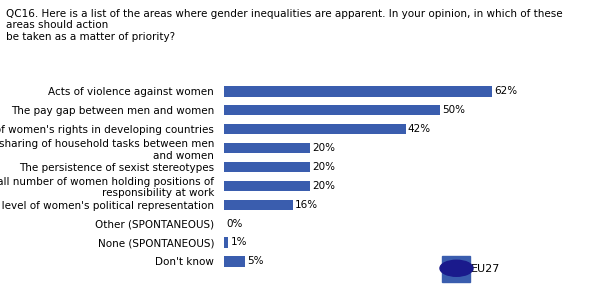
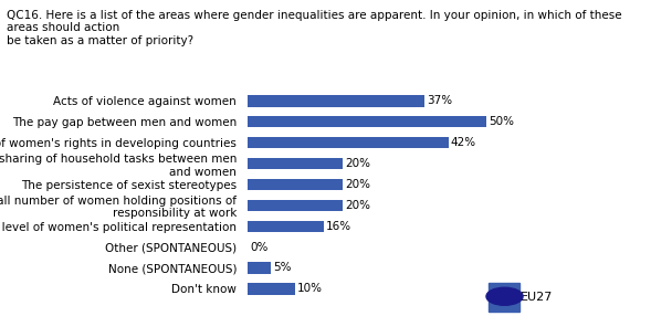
Acts of violence against women: 62% -> 37%
None (SPONTANEOUS): 1% -> 5%
Don't know: 5% -> 10%
